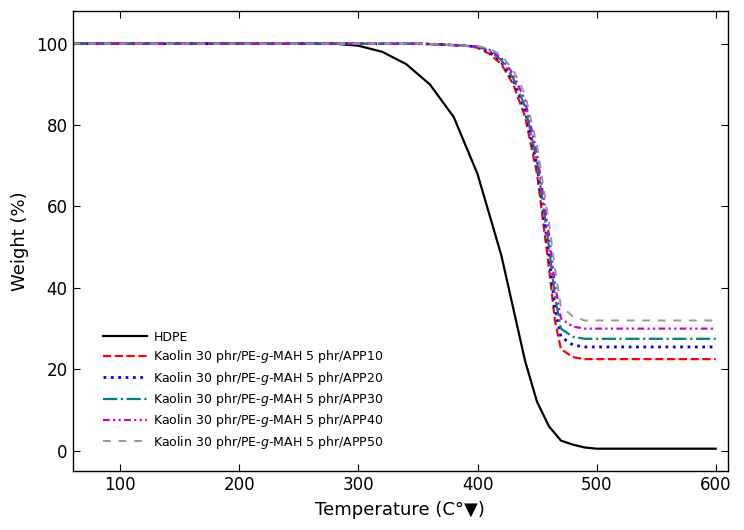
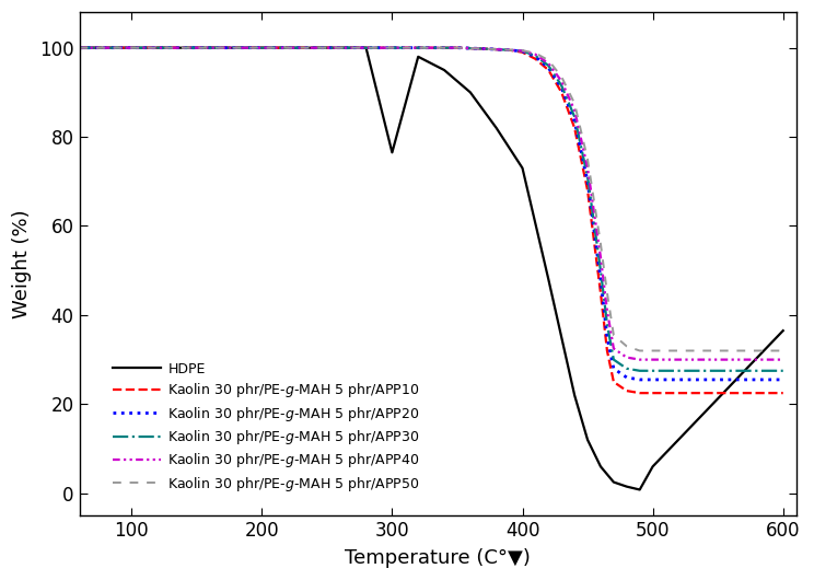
HDPE/300: 99.5 -> 76.5
HDPE/400: 68.0 -> 73.0
HDPE/500: 0.5 -> 6.0
HDPE/600: 0.5 -> 36.5
